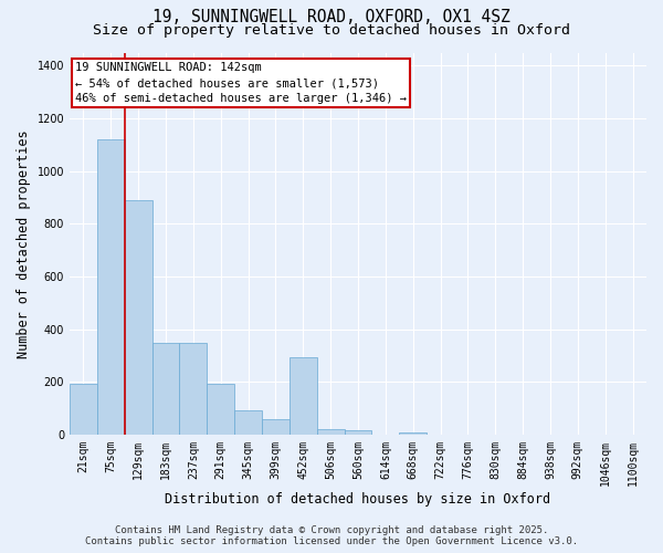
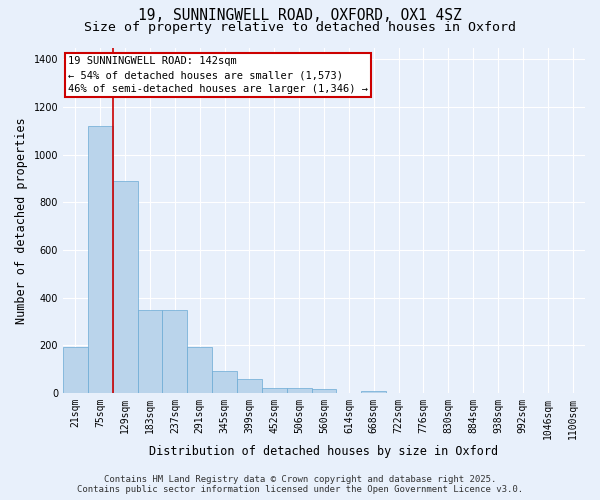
452sqm: 295 -> 20
